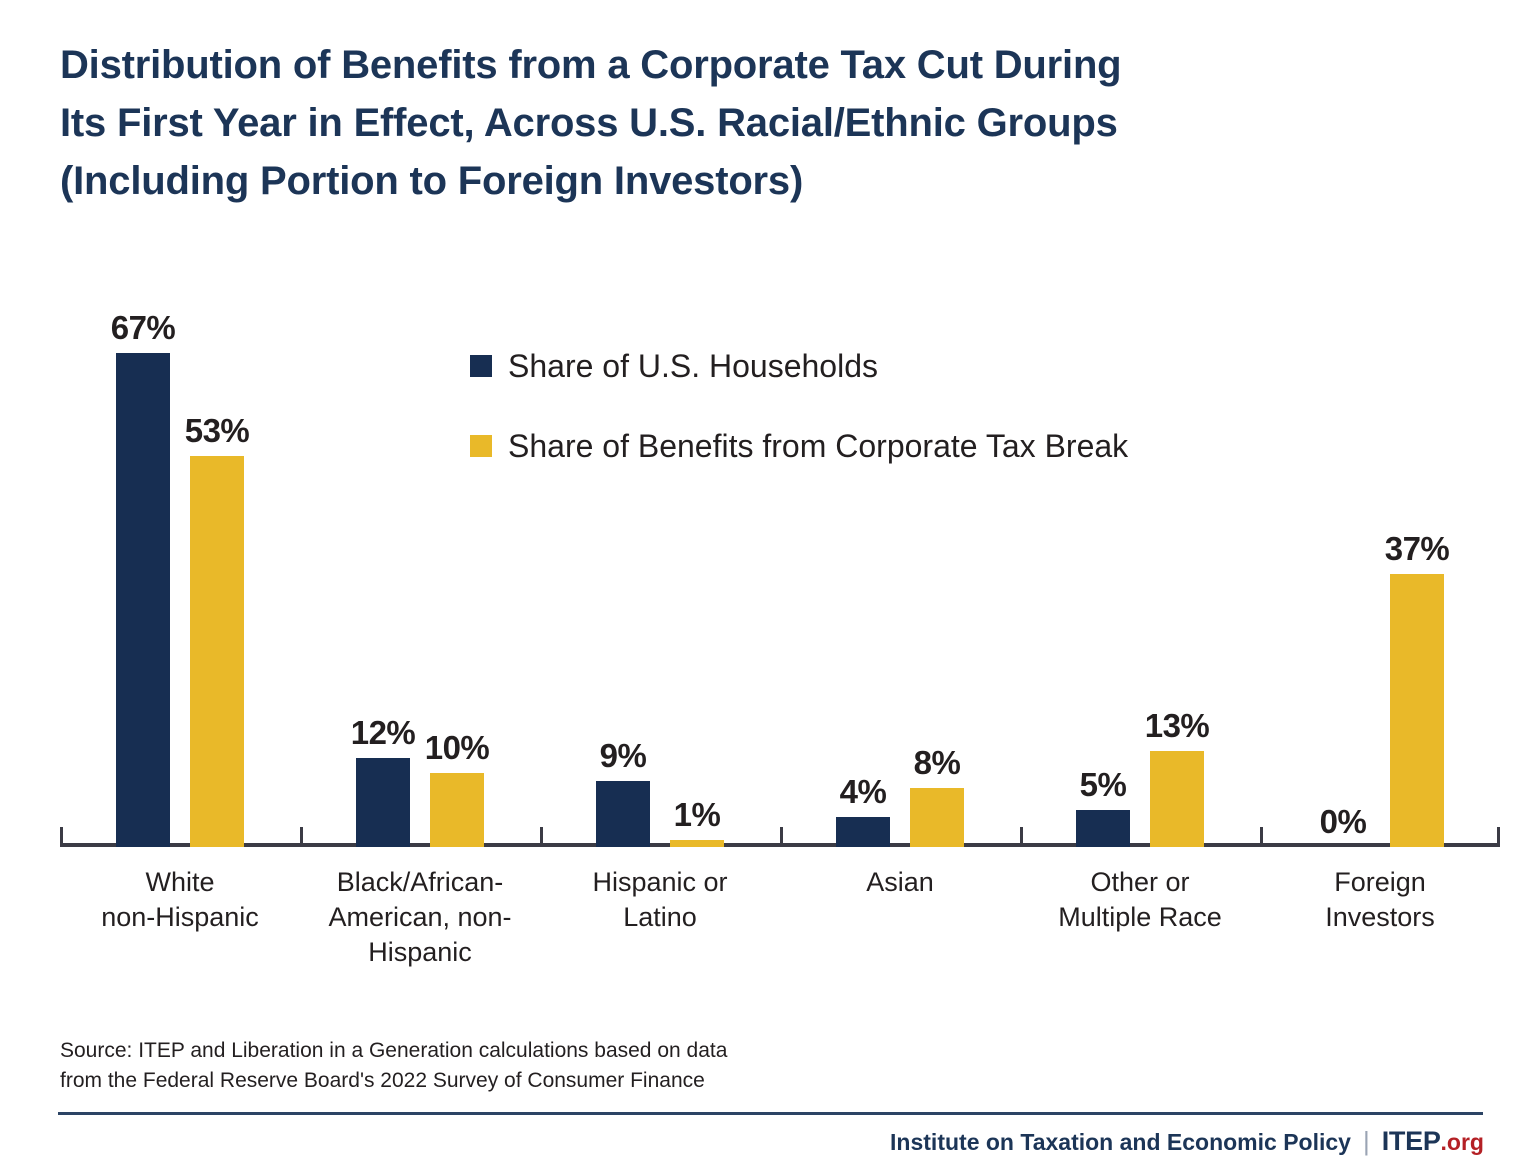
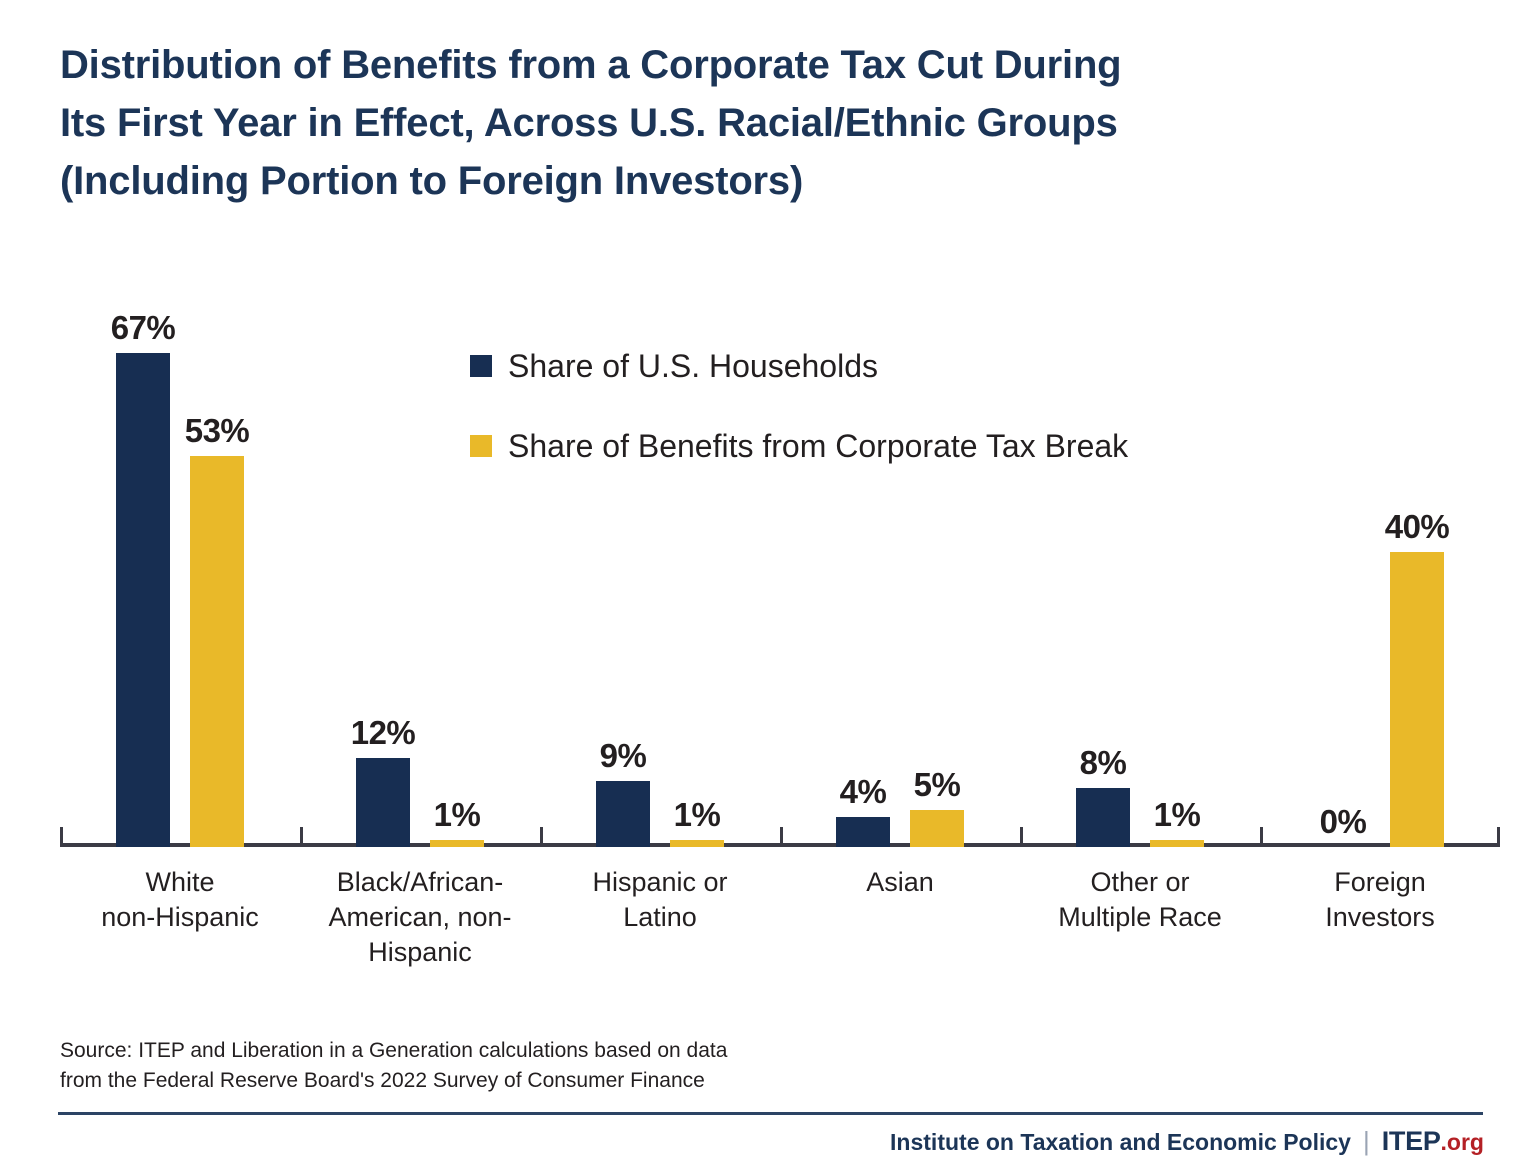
Share of Benefits from Corporate Tax Break/Black/African-American, non-Hispanic: 10% -> 1%
Share of Benefits from Corporate Tax Break/Asian: 8% -> 5%
Share of U.S. Households/Other or Multiple Race: 5% -> 8%
Share of Benefits from Corporate Tax Break/Other or Multiple Race: 13% -> 1%
Share of Benefits from Corporate Tax Break/Foreign Investors: 37% -> 40%
